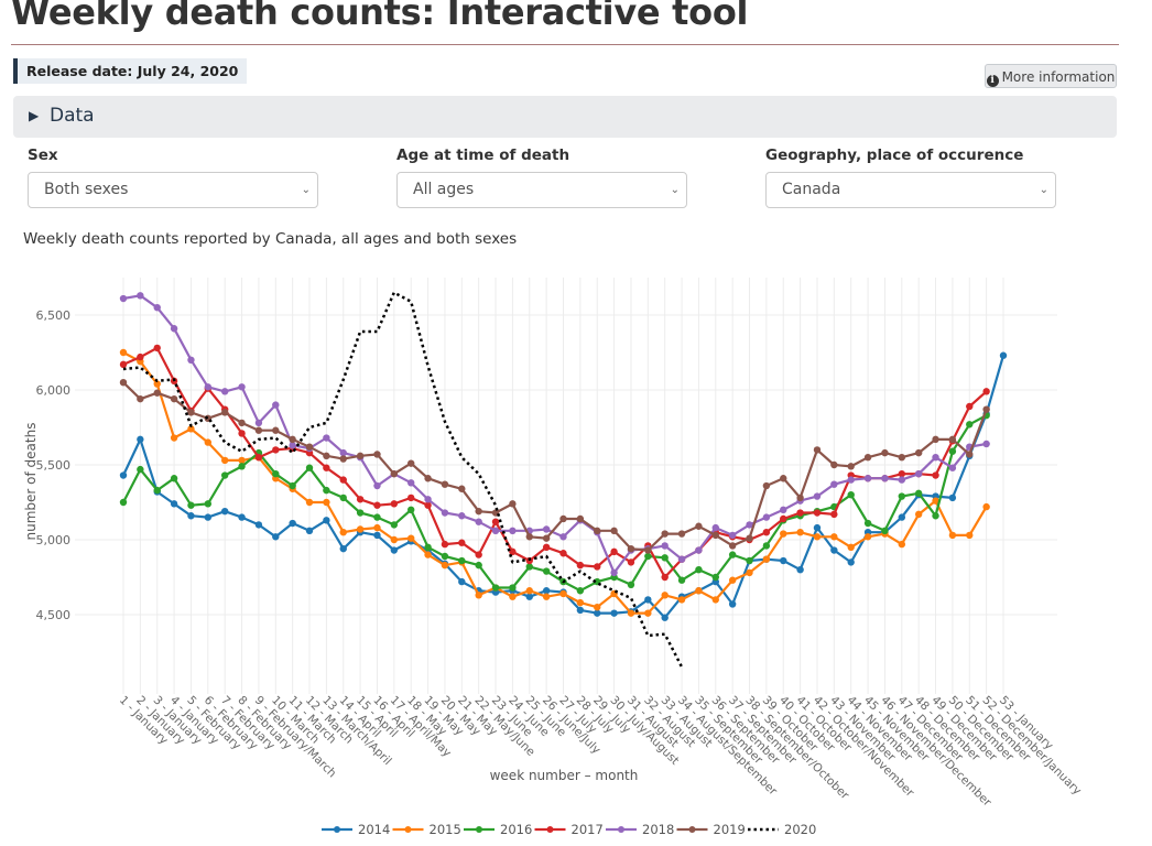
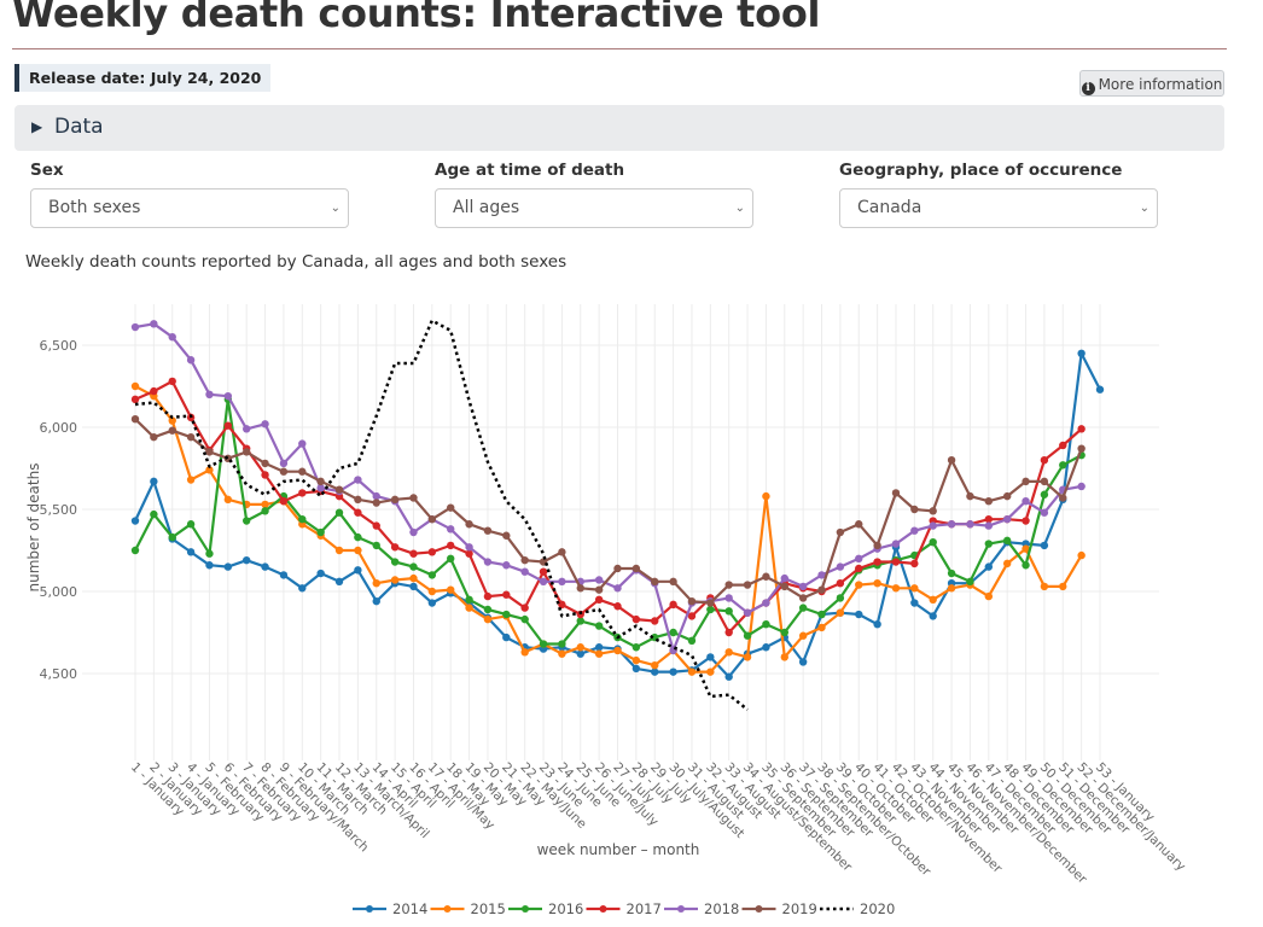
2015/6 - February: 5650 -> 5560
2016/6 - February: 5240 -> 6170
2018/6 - February: 6020 -> 6190
2018/30 - July/August: 4780 -> 4640
2020/34 - August/September: 4150 -> 4280
2015/35 - September: 4660 -> 5580
2014/42 - October/November: 5080 -> 5270
2019/45 - November: 5550 -> 5800
2017/50 - December: 5660 -> 5800
2014/52 - December/January: 5840 -> 6450
